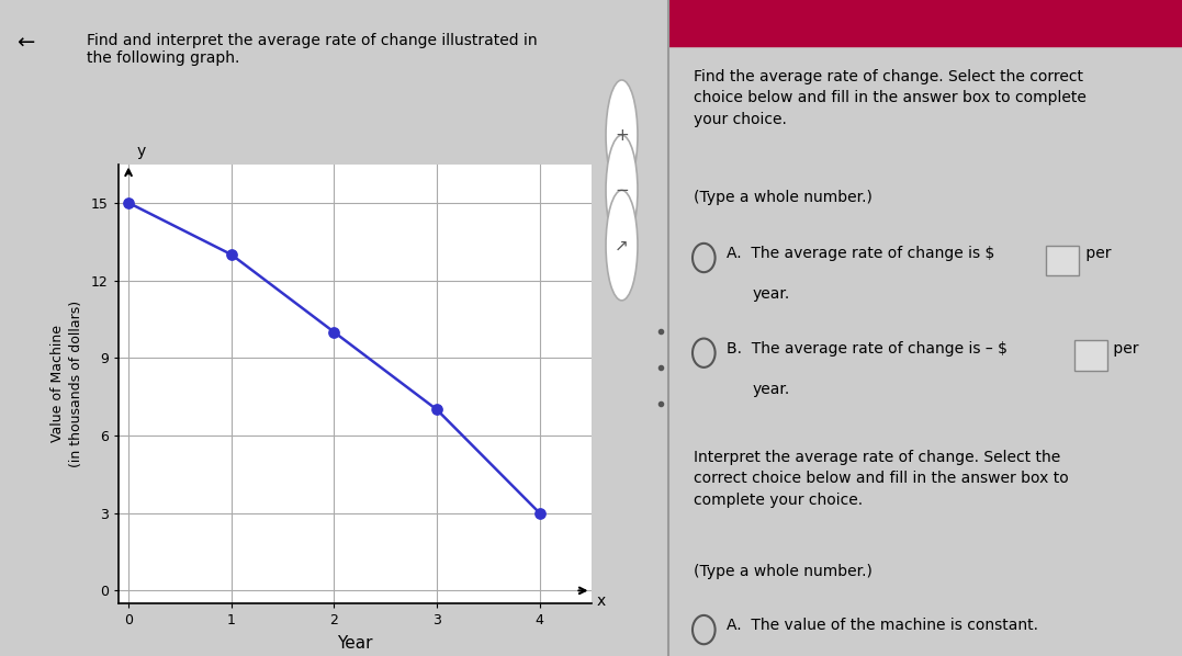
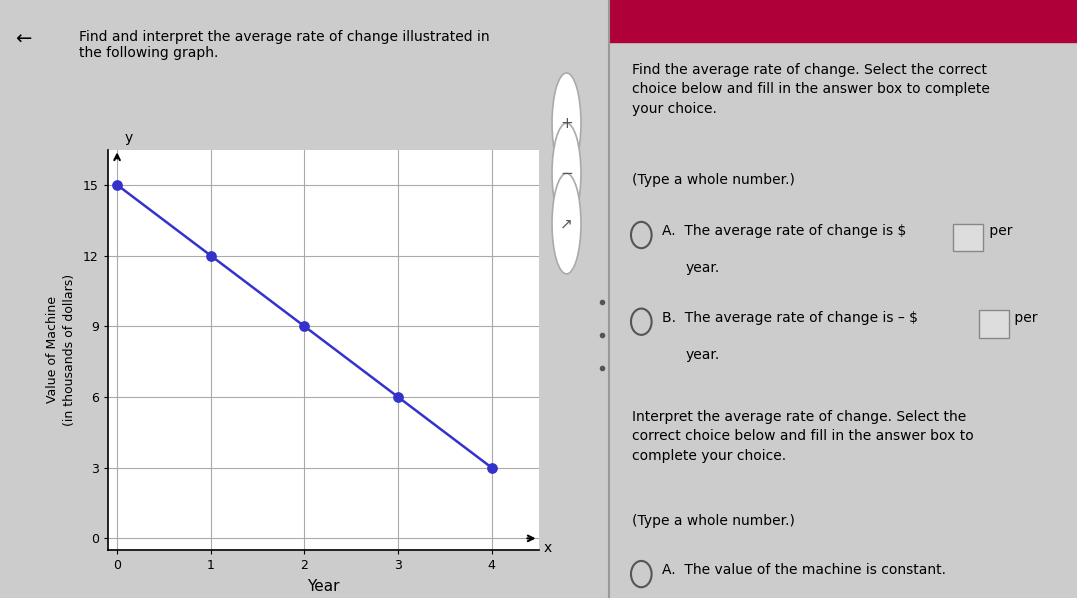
1: 13 -> 12
2: 10 -> 9
3: 7 -> 6
